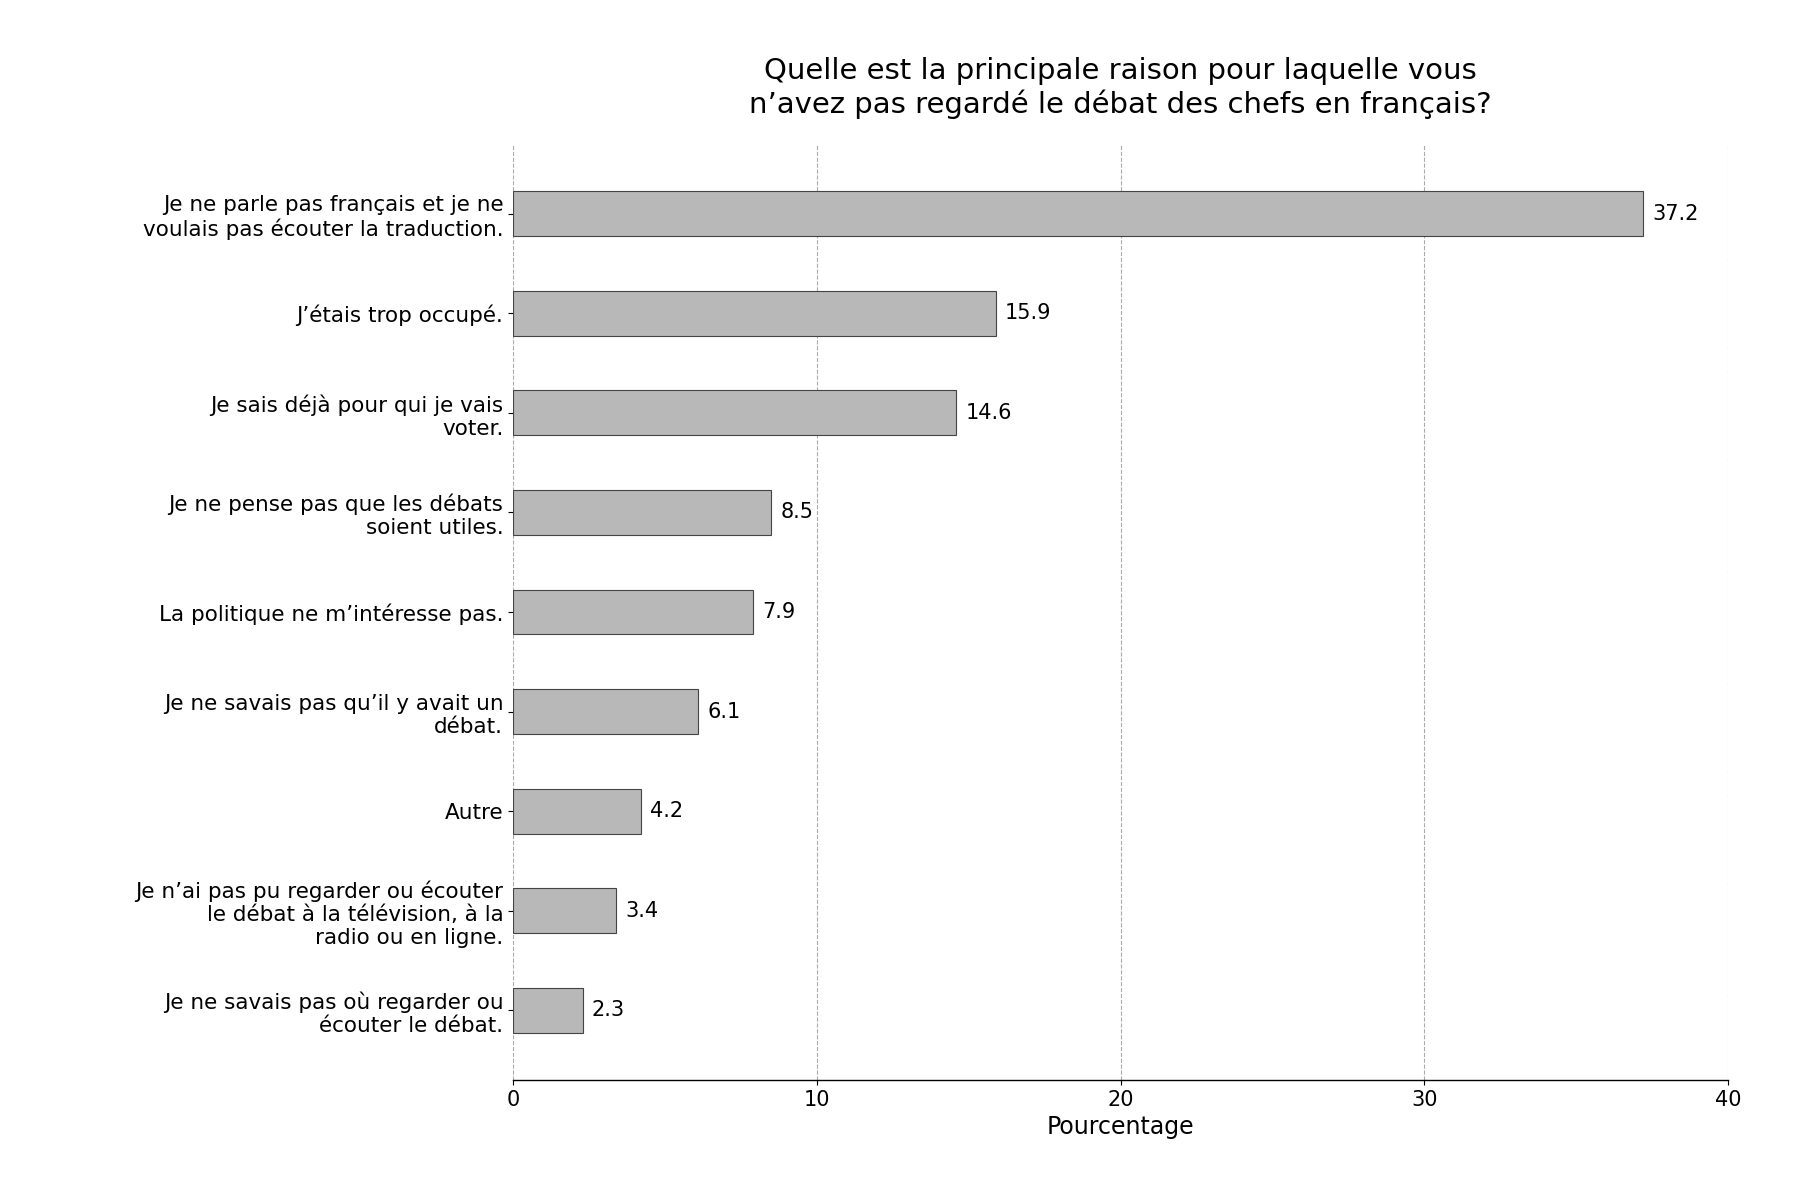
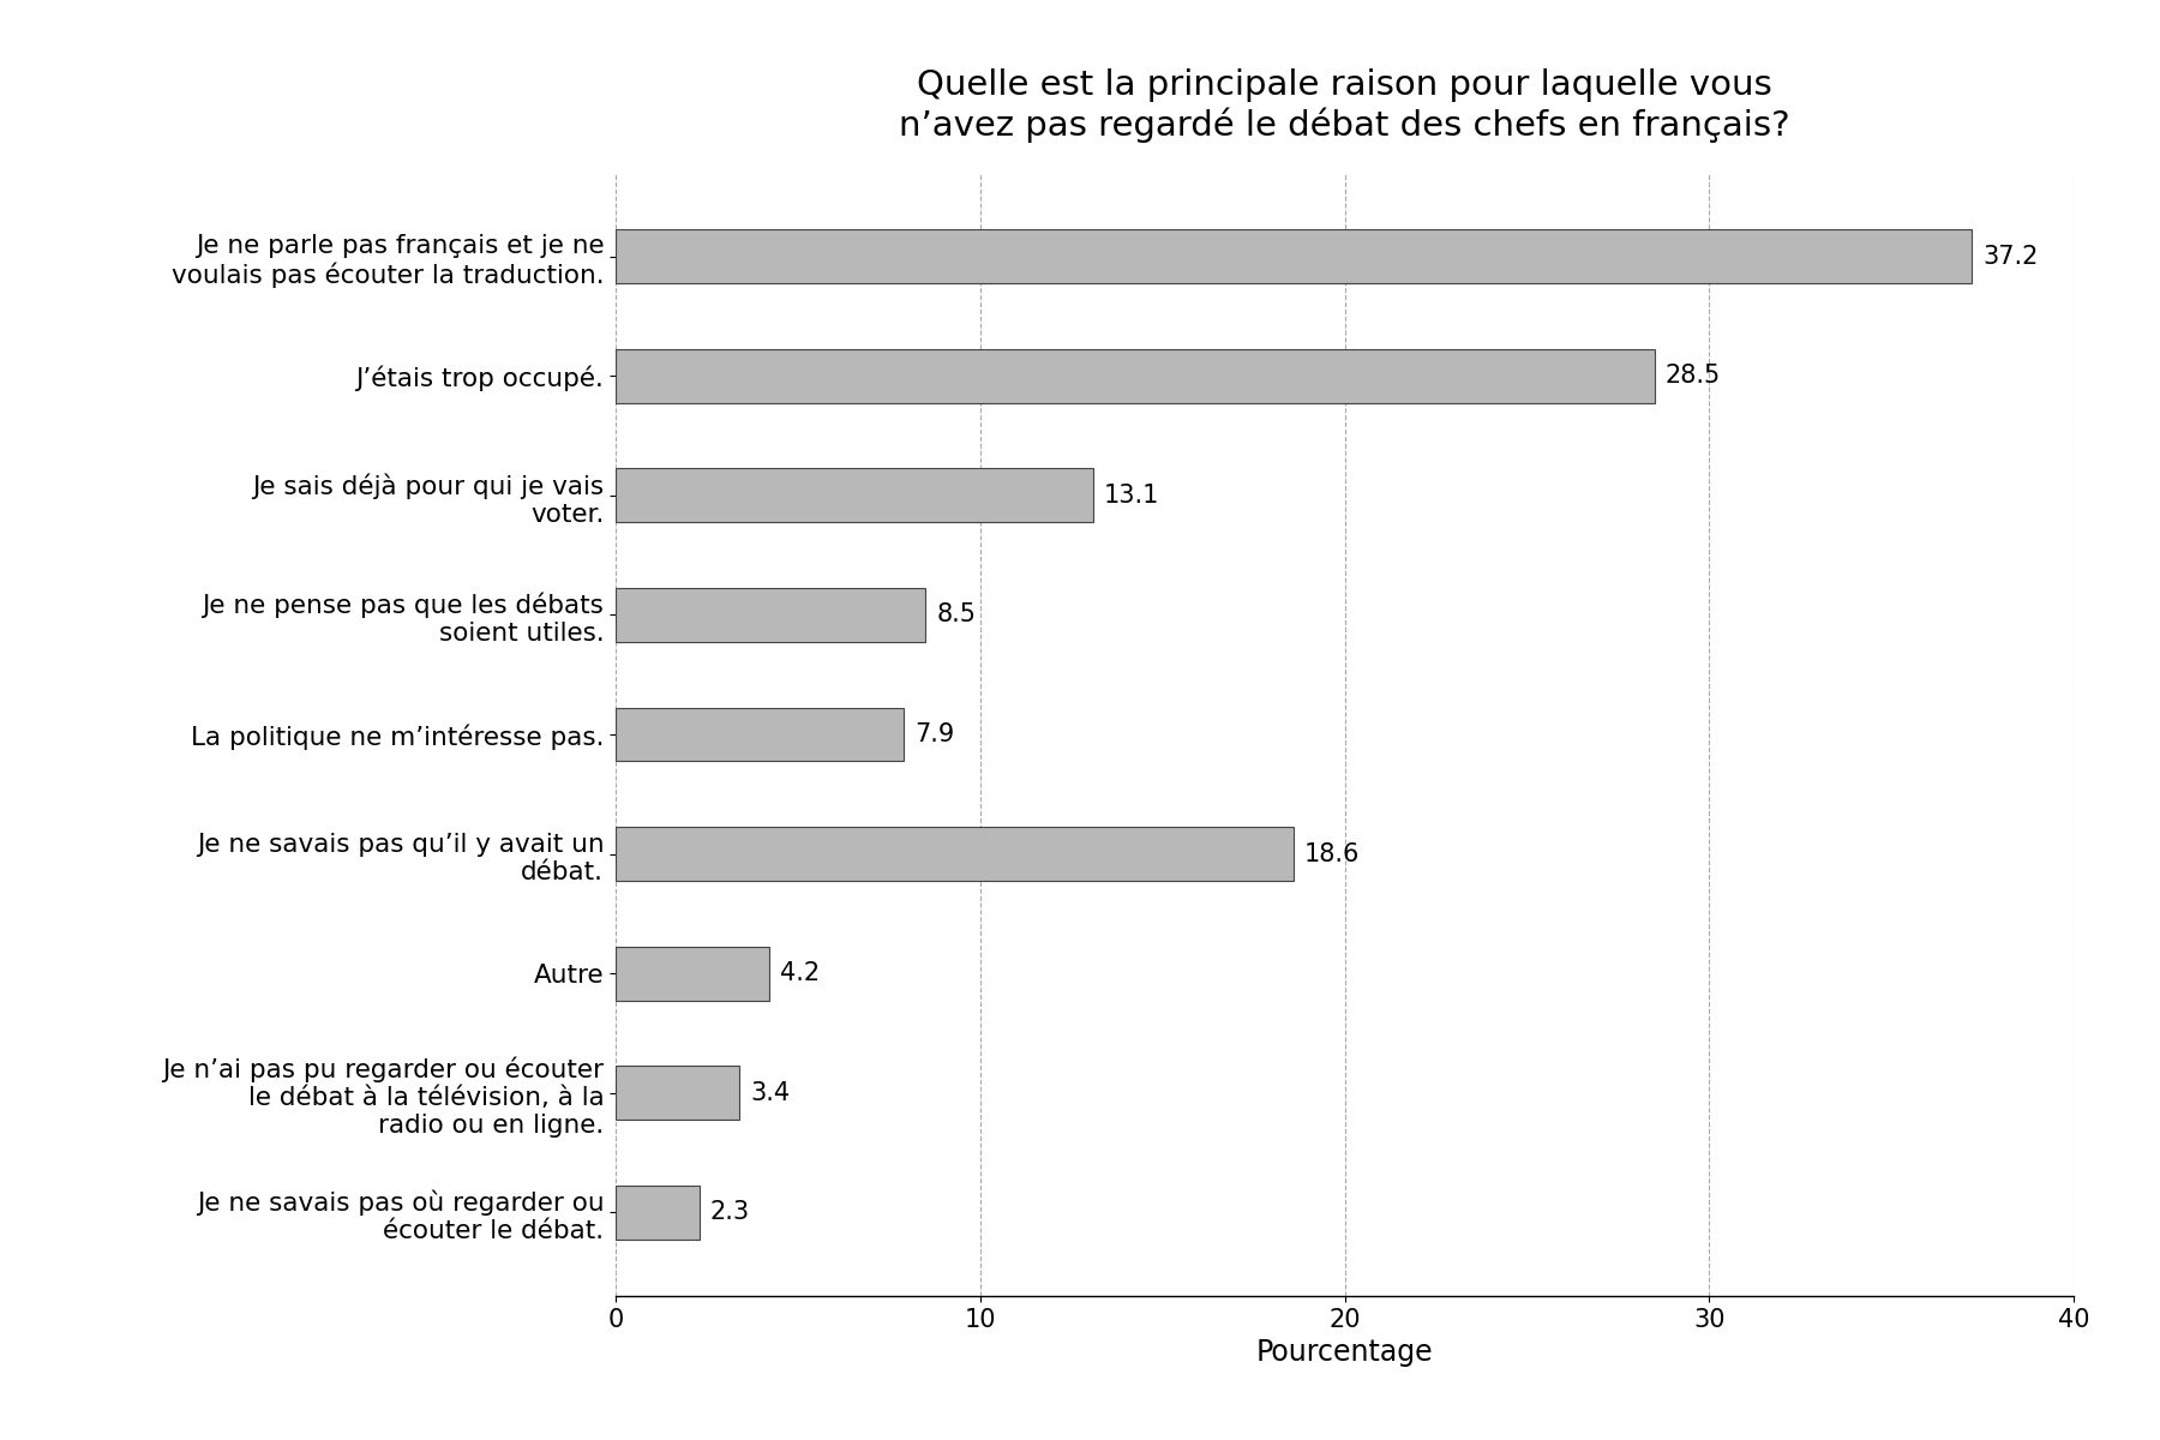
J’étais trop occupé.: 15.9 -> 28.5
Je sais déjà pour qui je vais voter.: 14.6 -> 13.1
Je ne savais pas qu’il y avait un débat.: 6.1 -> 18.6
